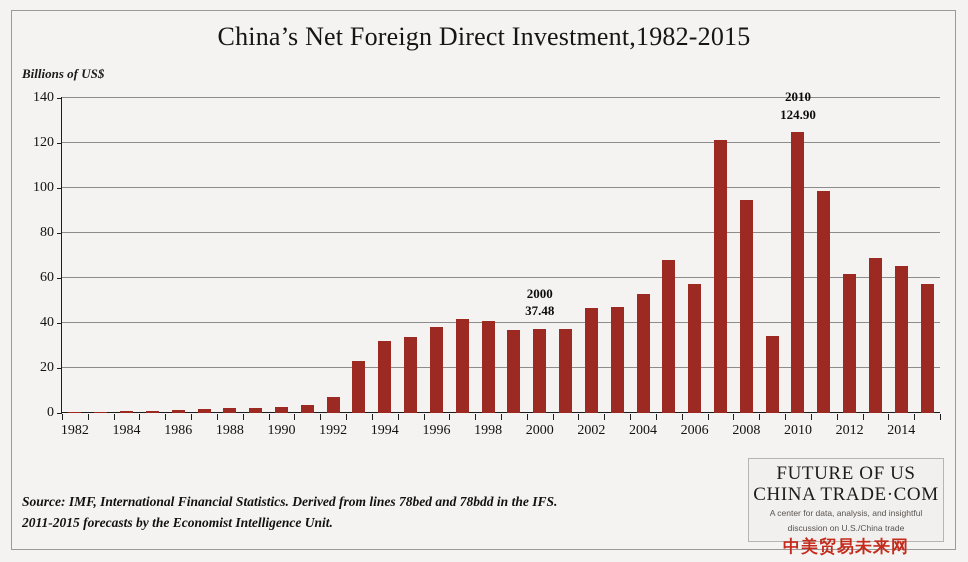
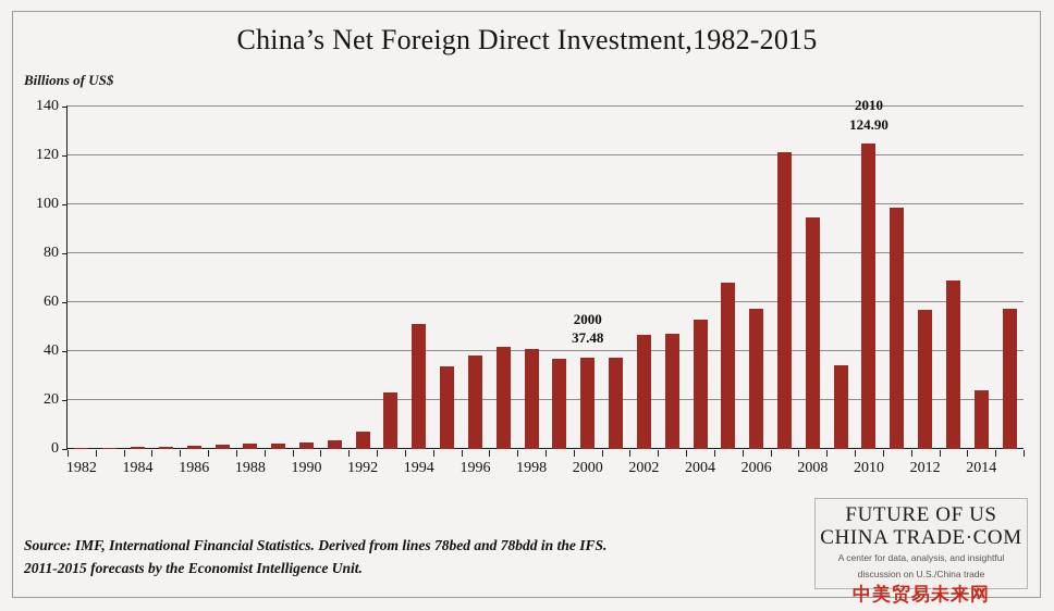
1994: 32 -> 51
2012: 62 -> 57
2014: 66 -> 24
